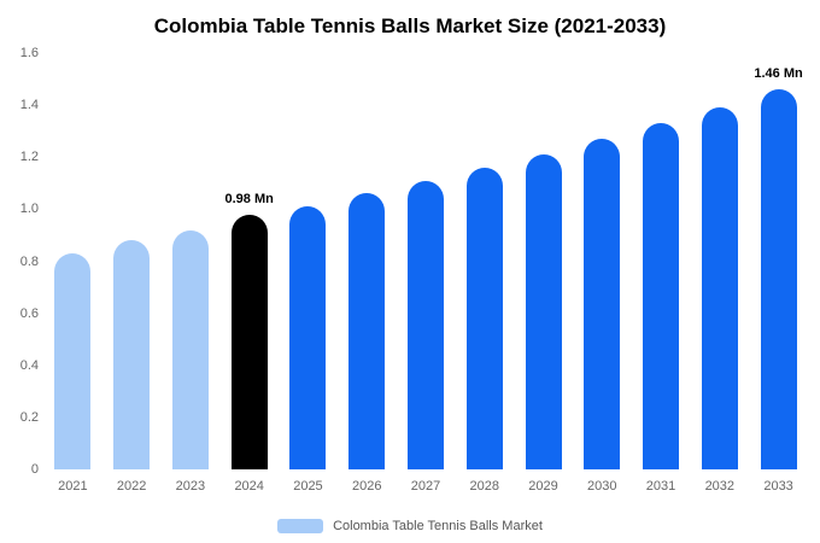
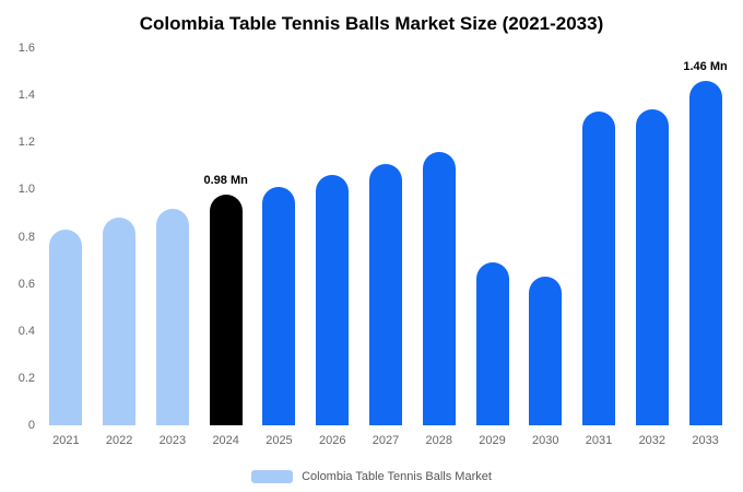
2029: 1.21 -> 0.69
2030: 1.27 -> 0.63
2032: 1.39 -> 1.34
